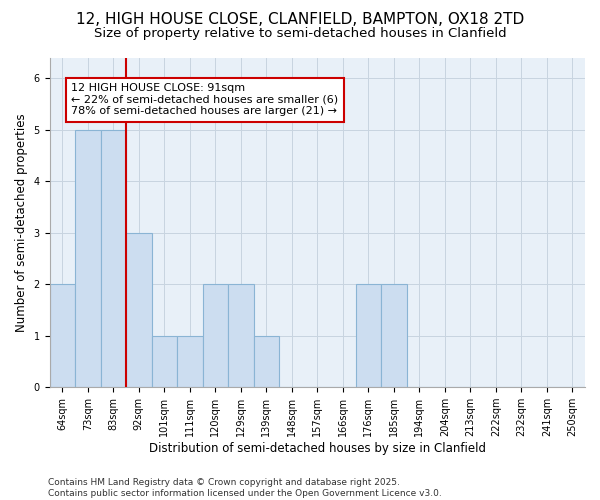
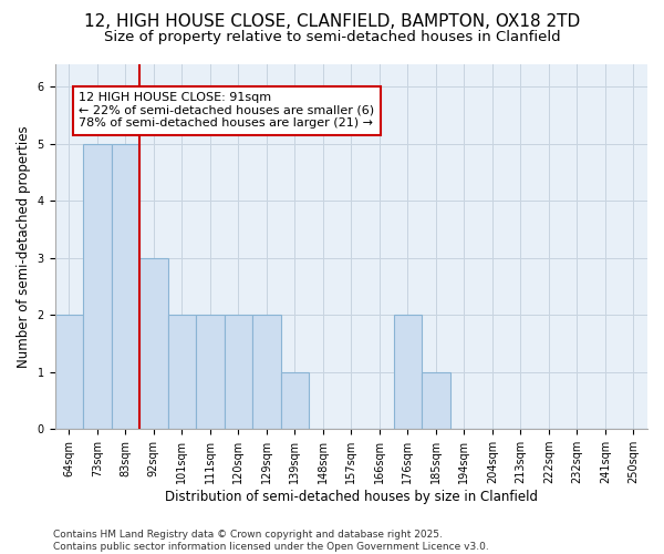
101sqm: 1 -> 2
111sqm: 1 -> 2
185sqm: 2 -> 1
